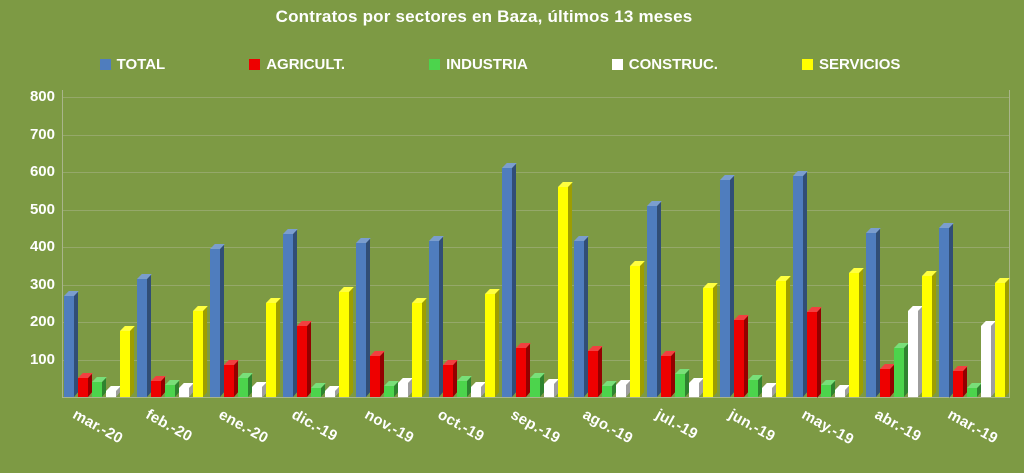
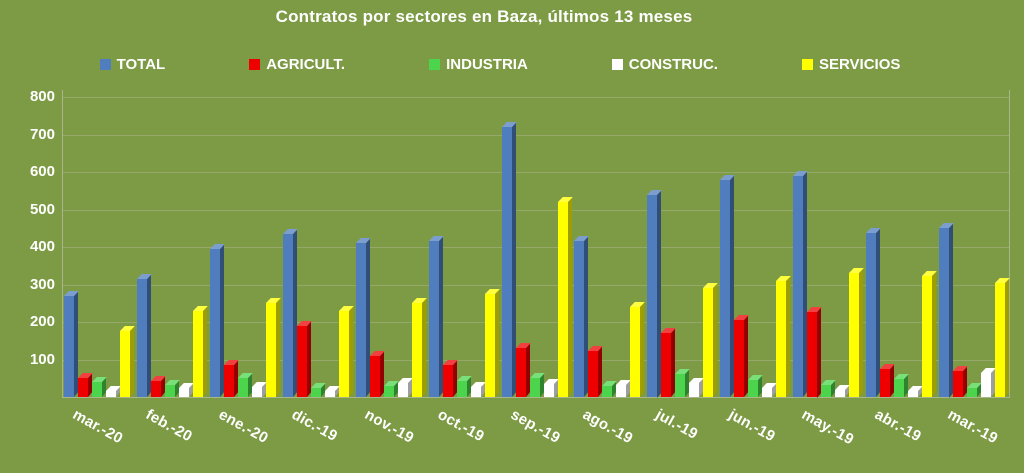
SERVICIOS/dic.-19: 280 -> 230
TOTAL/sep.-19: 610 -> 720
SERVICIOS/sep.-19: 560 -> 520
SERVICIOS/ago.-19: 350 -> 240
TOTAL/jul.-19: 510 -> 540
AGRICULT./jul.-19: 110 -> 170
INDUSTRIA/abr.-19: 130 -> 50
CONSTRUC./abr.-19: 230 -> 20
CONSTRUC./mar.-19: 190 -> 60
